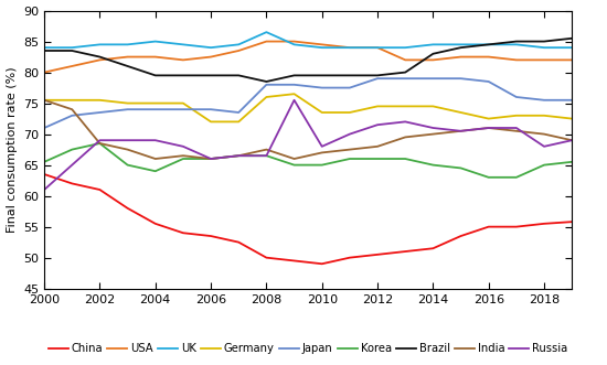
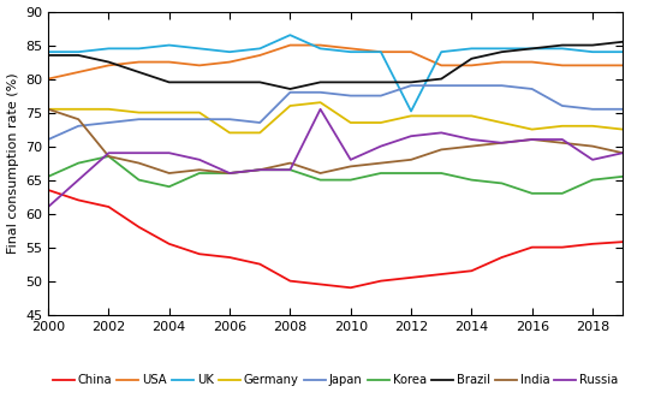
UK/2012: 84.0 -> 75.2
